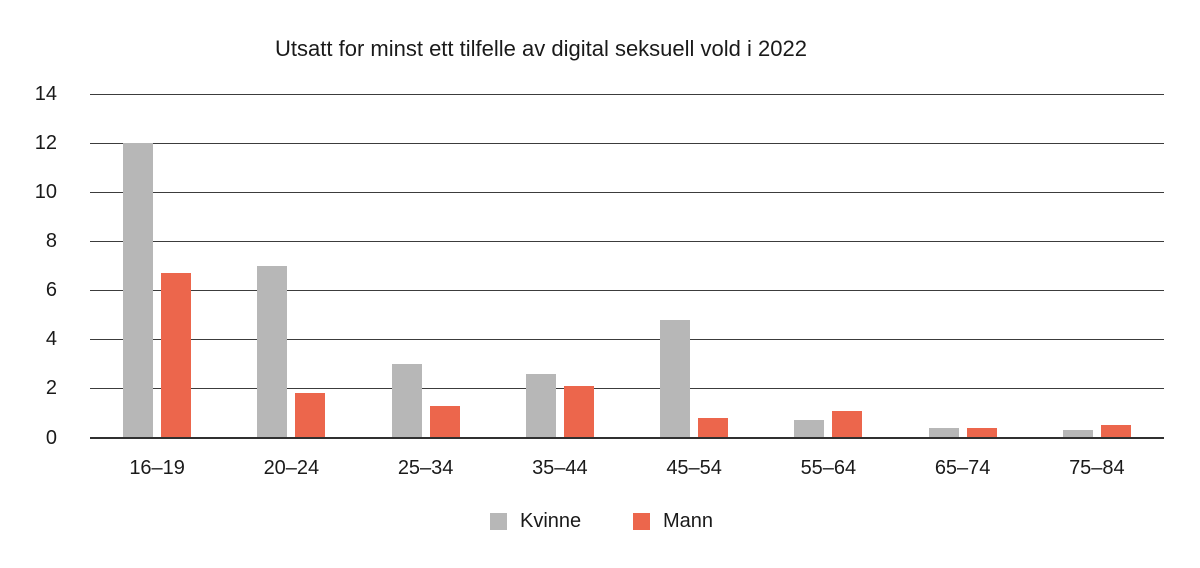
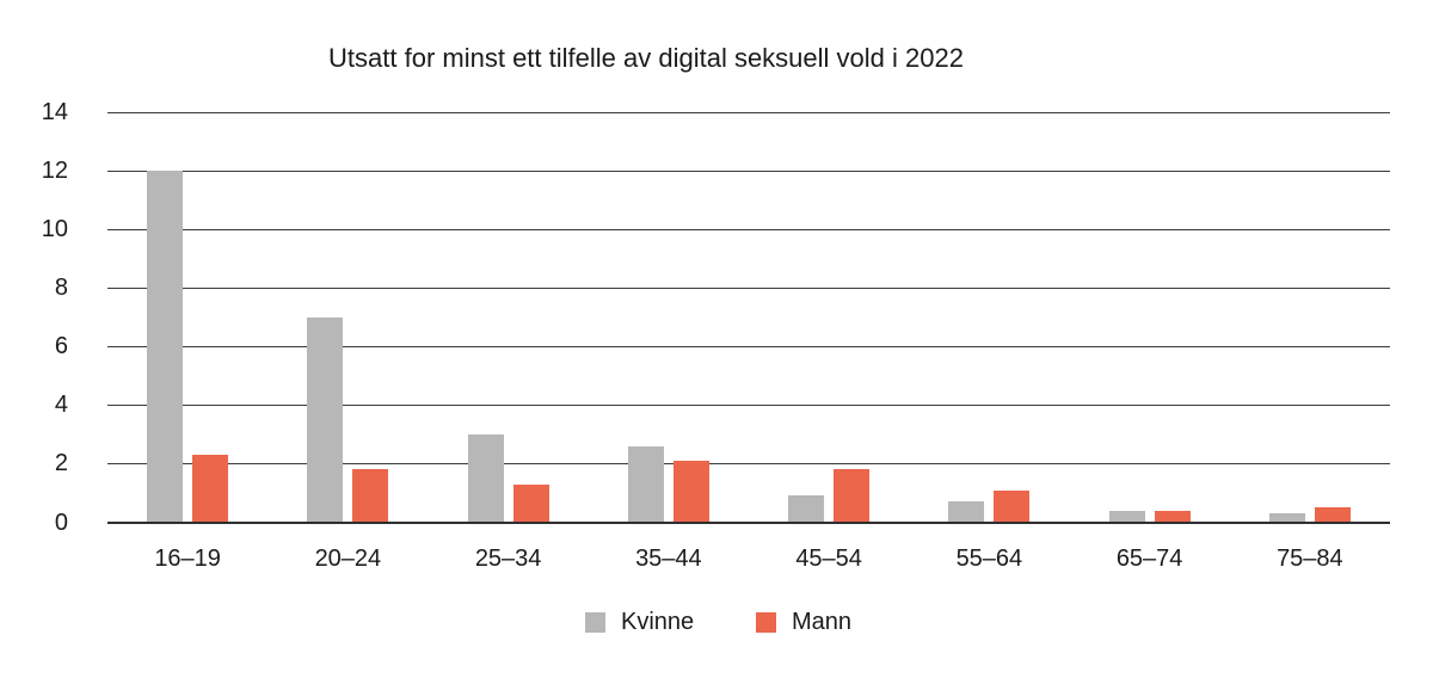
Mann/16–19: 6.7 -> 2.3
Kvinne/45–54: 4.8 -> 0.9
Mann/45–54: 0.8 -> 1.8
